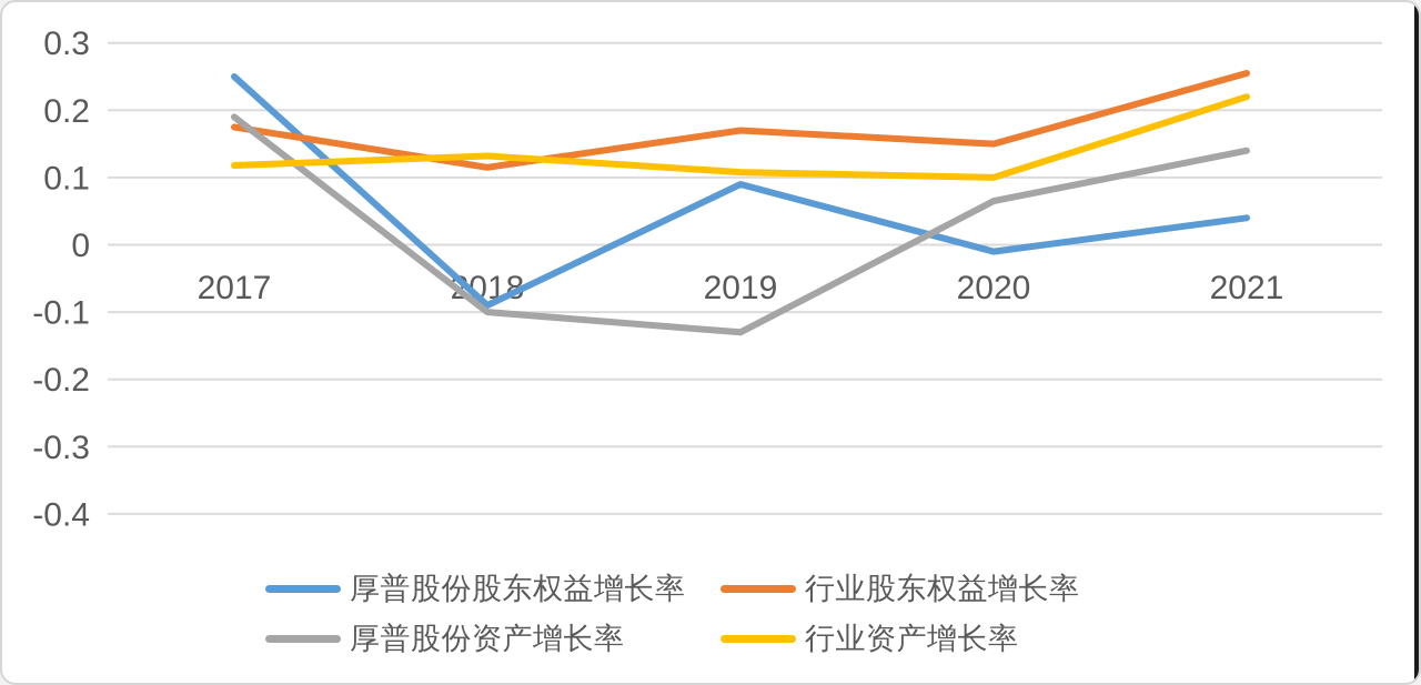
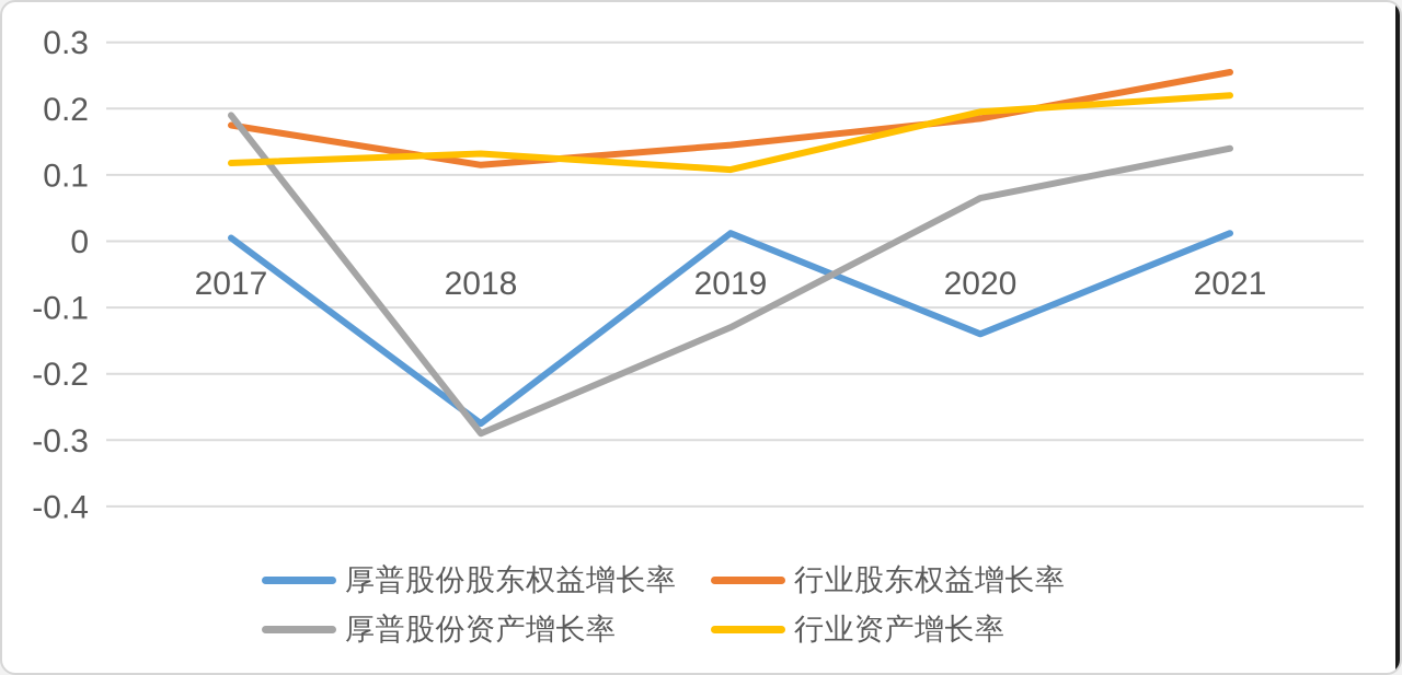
厚普股份股东权益增长率/2017: 0.25 -> 0.01
厚普股份股东权益增长率/2018: -0.09 -> -0.28
厚普股份资产增长率/2018: -0.10 -> -0.29
厚普股份股东权益增长率/2019: 0.09 -> 0.01
行业股东权益增长率/2019: 0.17 -> 0.14
厚普股份股东权益增长率/2020: -0.01 -> -0.14
行业股东权益增长率/2020: 0.15 -> 0.18
行业资产增长率/2020: 0.10 -> 0.20
厚普股份股东权益增长率/2021: 0.04 -> 0.01
